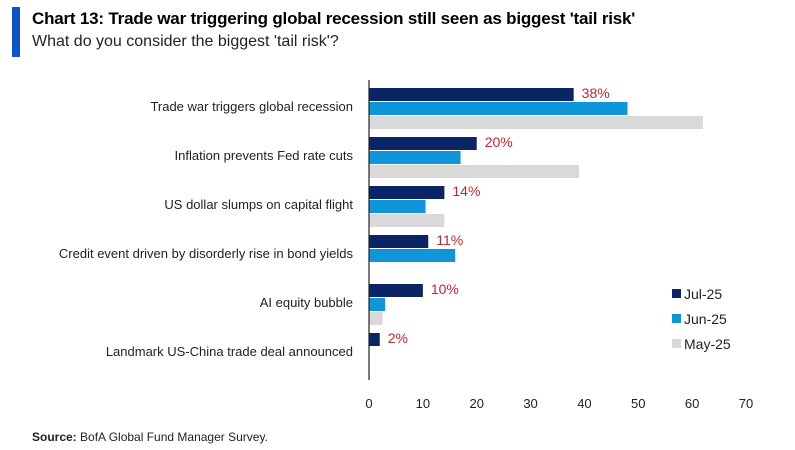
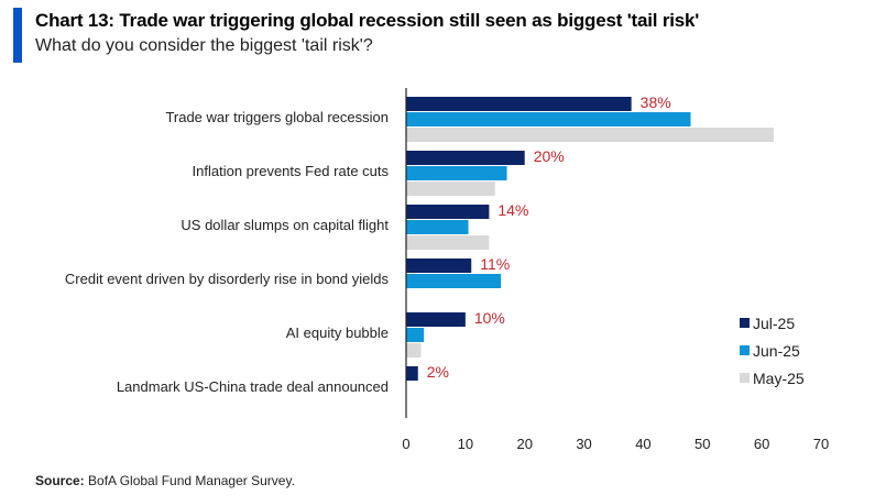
May-25/Inflation prevents Fed rate cuts: 39 -> 15
